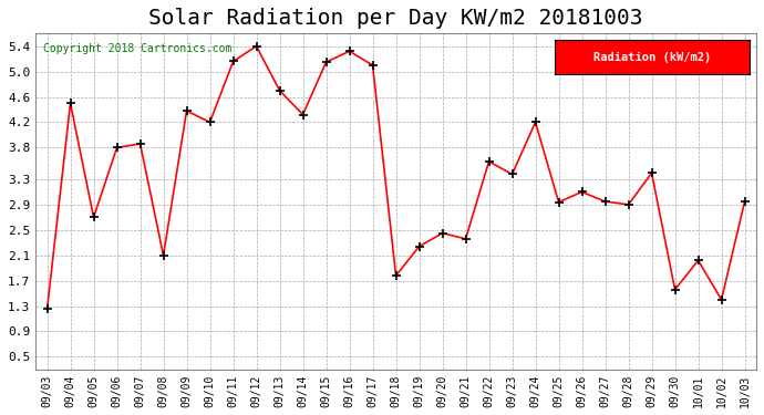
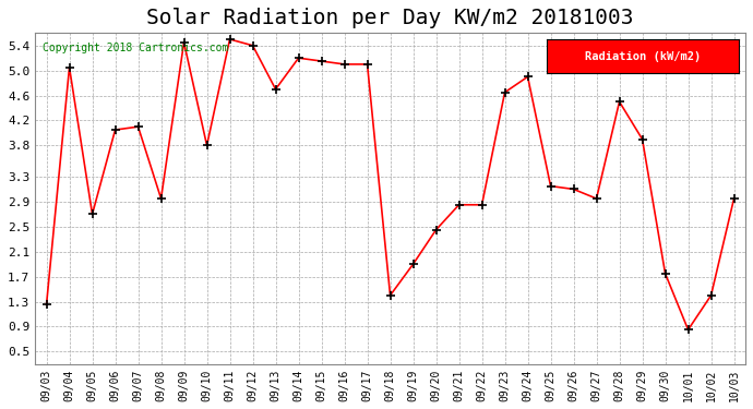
09/04: 4.50 -> 5.05
09/06: 3.80 -> 4.05
09/07: 3.86 -> 4.10
09/08: 2.10 -> 2.95
09/09: 4.38 -> 5.45
09/10: 4.20 -> 3.80
09/11: 5.16 -> 5.50
09/14: 4.32 -> 5.20
09/16: 5.32 -> 5.10
09/18: 1.78 -> 1.40
09/19: 2.24 -> 1.90
09/21: 2.36 -> 2.85
09/22: 3.58 -> 2.85
09/23: 3.38 -> 4.65
09/24: 4.20 -> 4.90
09/25: 2.94 -> 3.15
09/28: 2.90 -> 4.50
09/29: 3.40 -> 3.90
09/30: 1.56 -> 1.75
10/01: 2.02 -> 0.85
